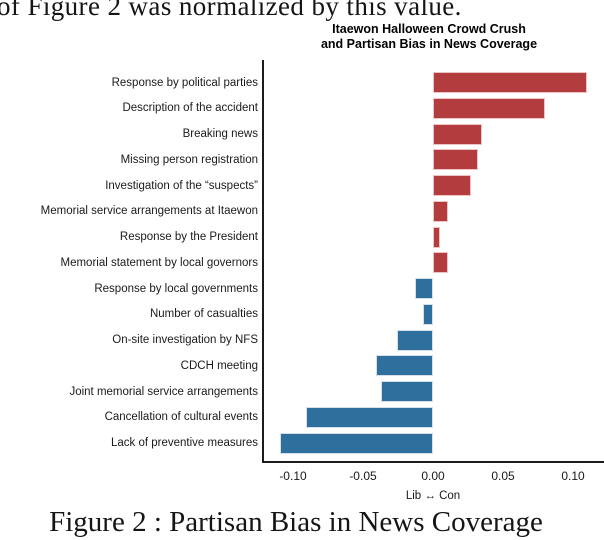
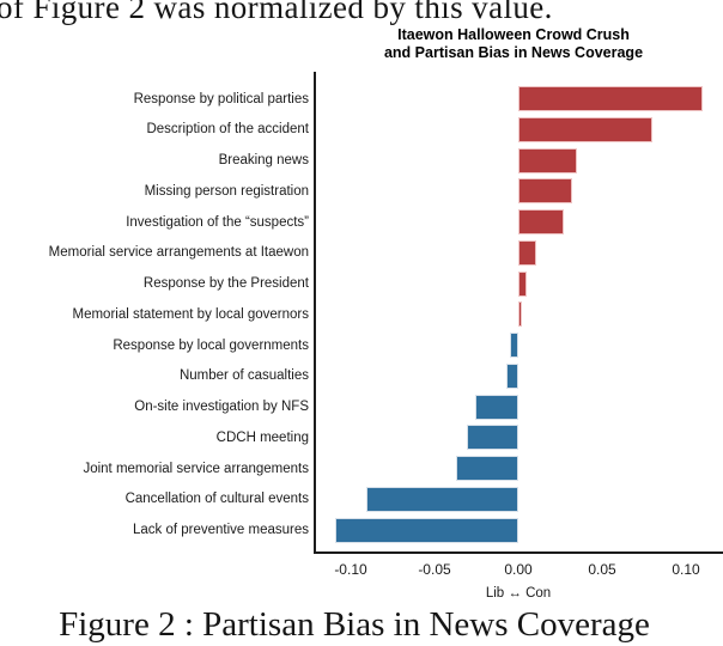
Memorial statement by local governors: 0.011 -> 0.001
Response by local governments: -0.013 -> -0.005
CDCH meeting: -0.041 -> -0.031
